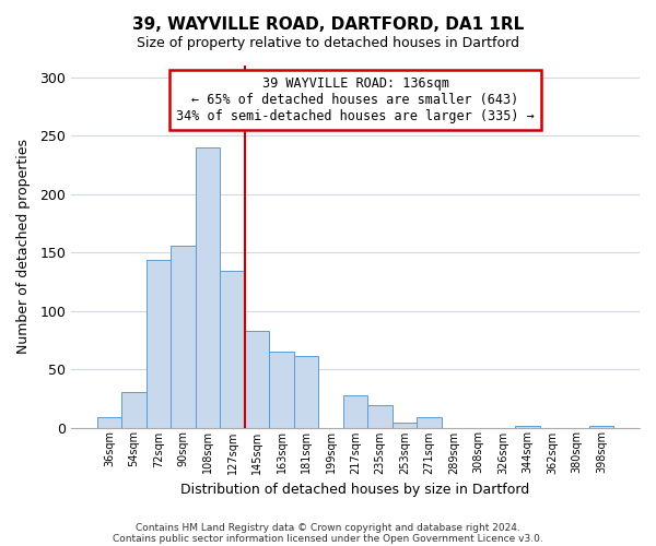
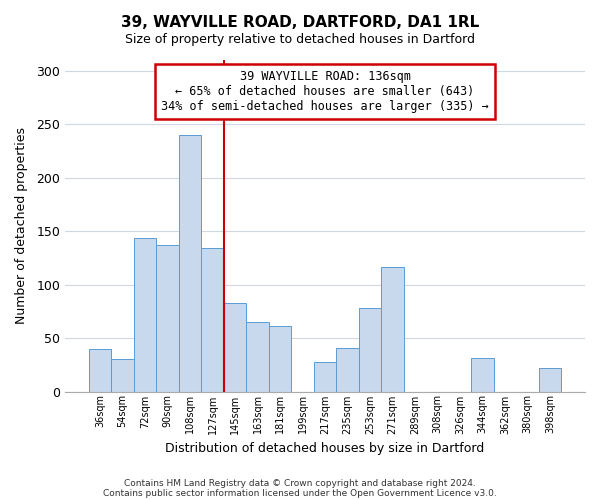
36sqm: 9 -> 40
90sqm: 156 -> 137
235sqm: 19 -> 41
253sqm: 4 -> 78
271sqm: 9 -> 116
344sqm: 1 -> 31
398sqm: 1 -> 22
